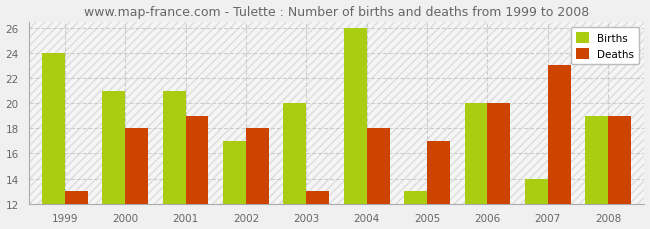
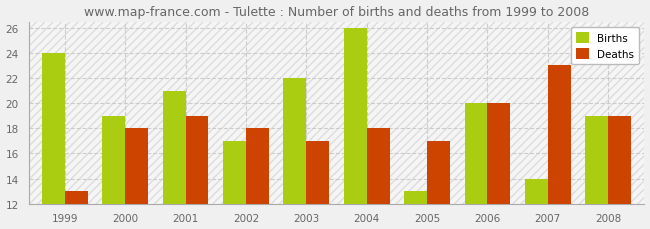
Births/2000: 21 -> 19
Births/2003: 20 -> 22
Deaths/2003: 13 -> 17
